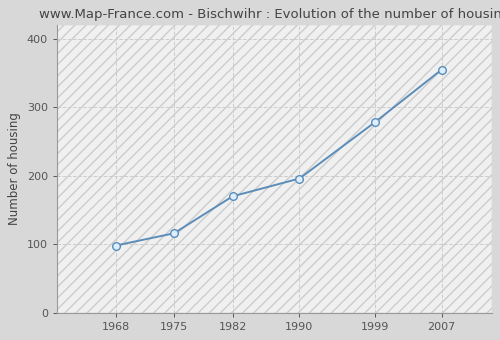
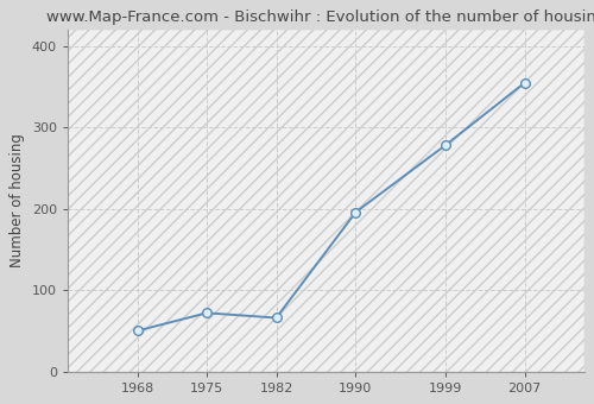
1968: 98 -> 50
1975: 116 -> 72
1982: 170 -> 66
